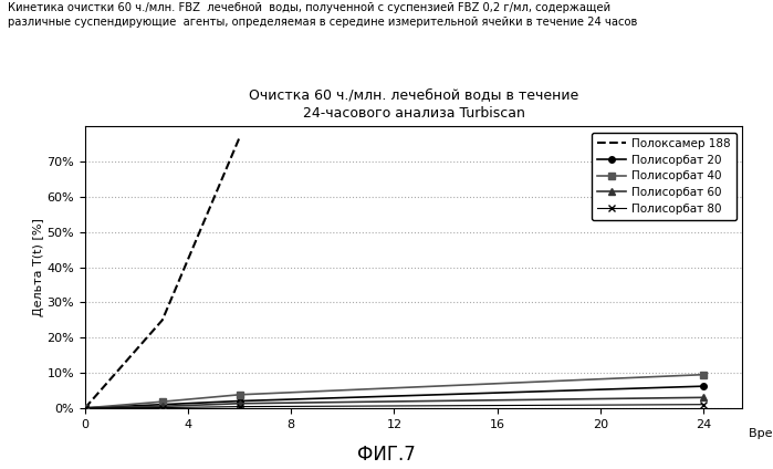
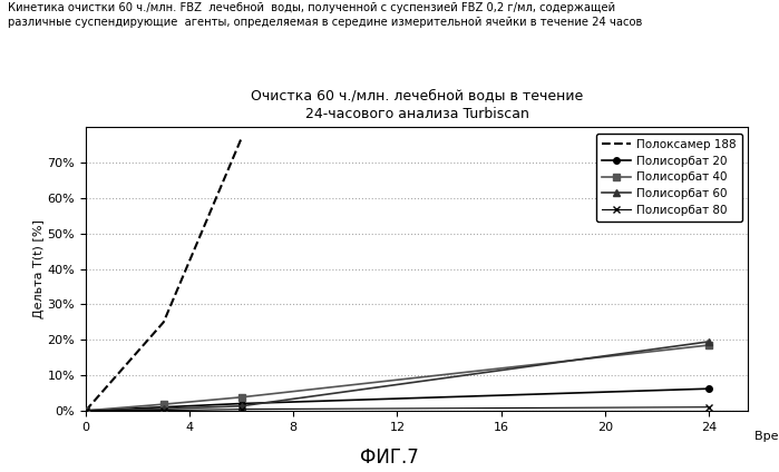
Полисорбат 40/24: 9.5% -> 18.5%
Полисорбат 60/24: 3.0% -> 19.5%
